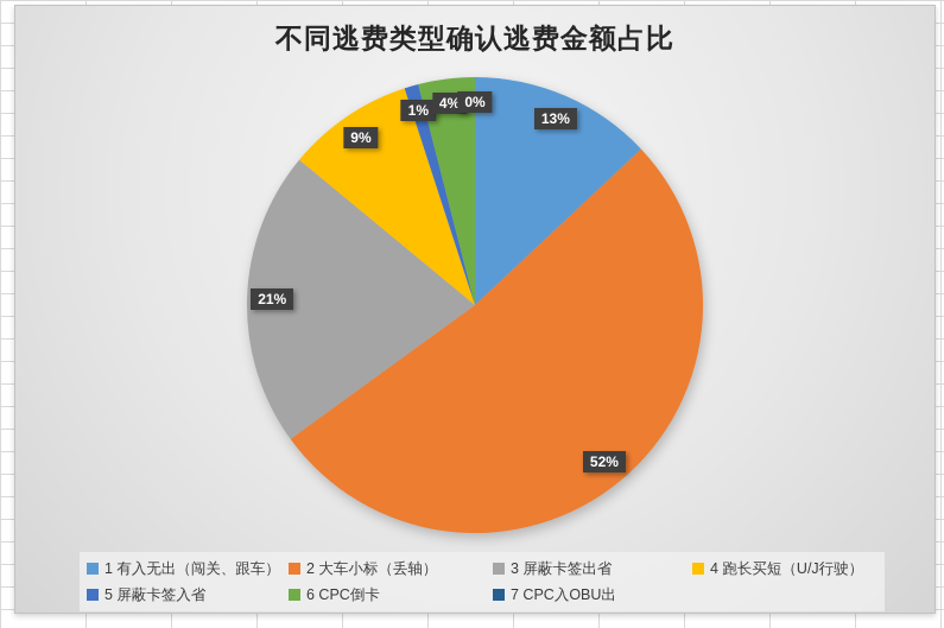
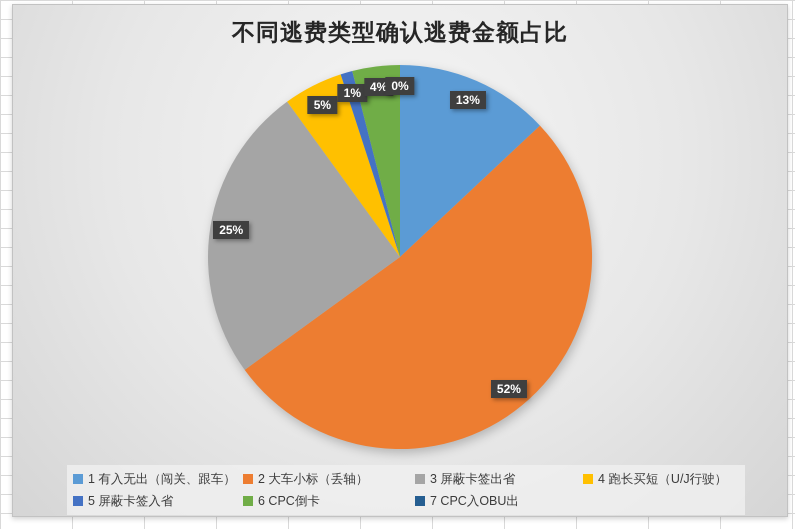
3 屏蔽卡签出省: 21% -> 25%
4 跑长买短（U/J行驶）: 9% -> 5%
